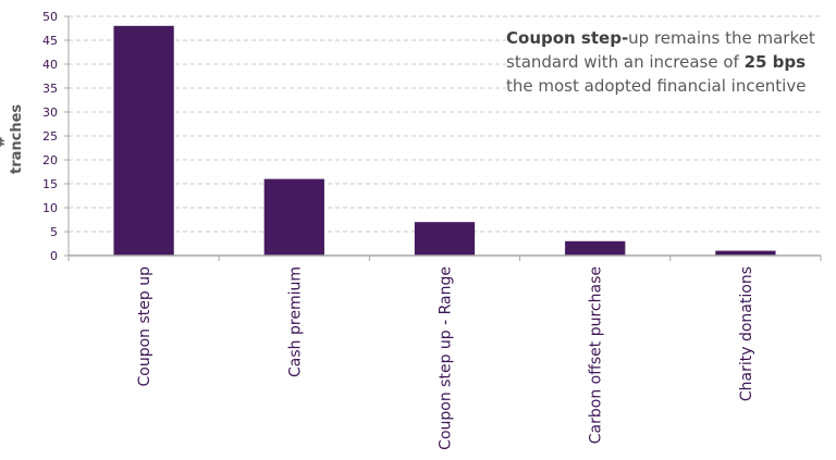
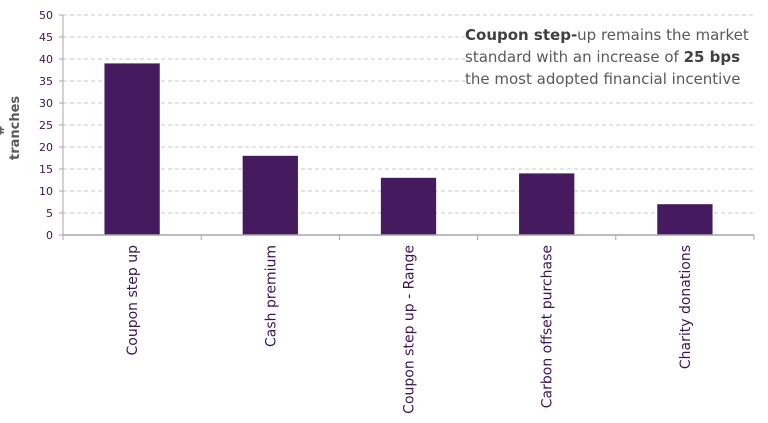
Coupon step up: 48 -> 39
Cash premium: 16 -> 18
Coupon step up - Range: 7 -> 13
Carbon offset purchase: 3 -> 14
Charity donations: 1 -> 7
